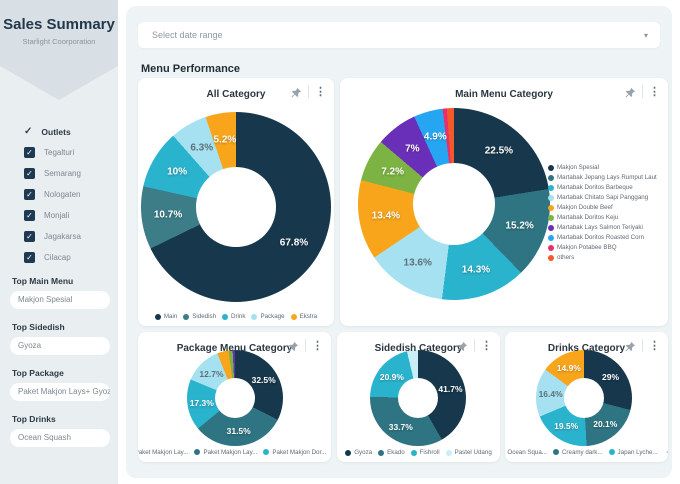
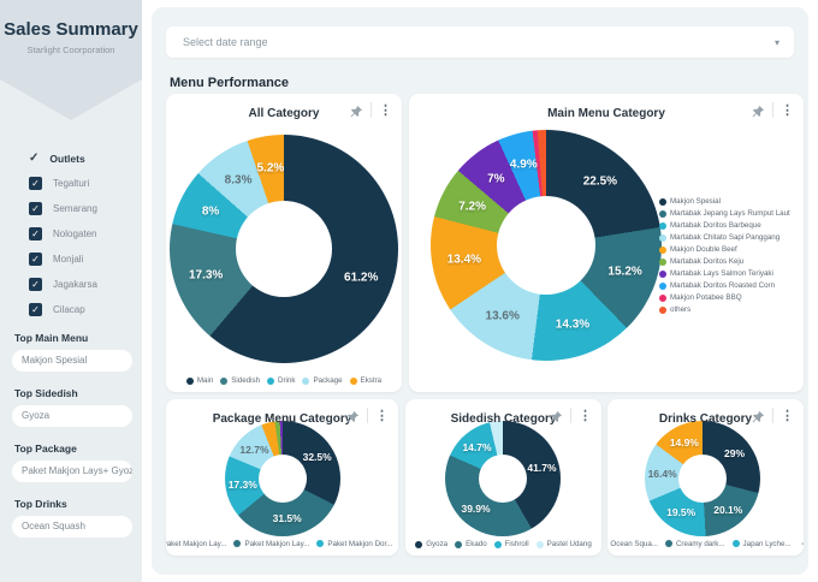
All Category/Main: 67.8% -> 61.2%
All Category/Sidedish: 10.7% -> 17.3%
All Category/Drink: 10% -> 8%
All Category/Package: 6.3% -> 8.3%
Sidedish Category/Ekado: 33.7% -> 39.9%
Sidedish Category/Fishroll: 20.9% -> 14.7%
